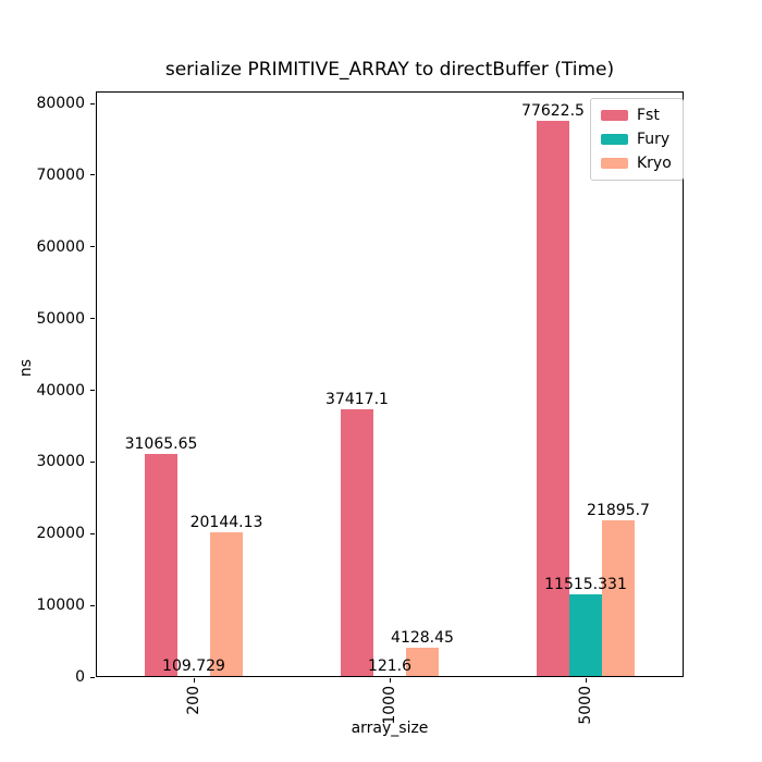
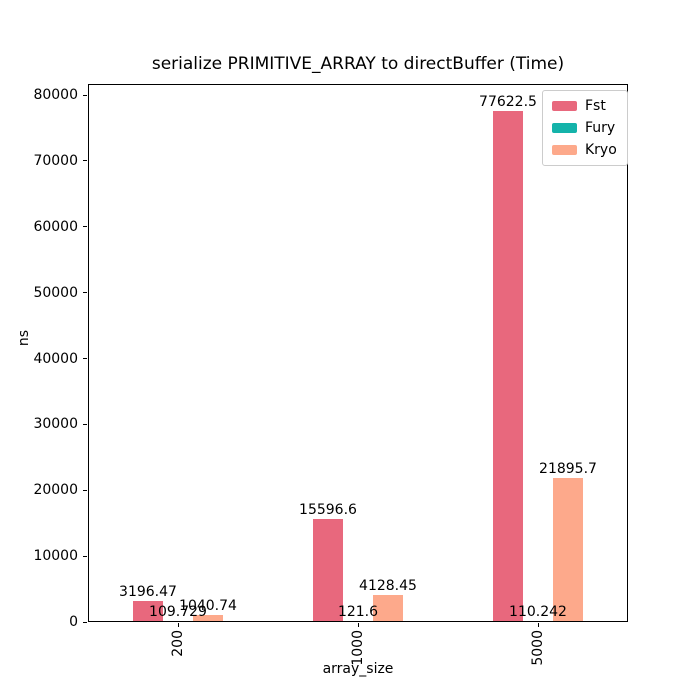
Fst/200: 31065.65 -> 3196.47
Kryo/200: 20144.13 -> 1040.74
Fst/1000: 37417.1 -> 15596.6
Fury/5000: 11515.331 -> 110.242
